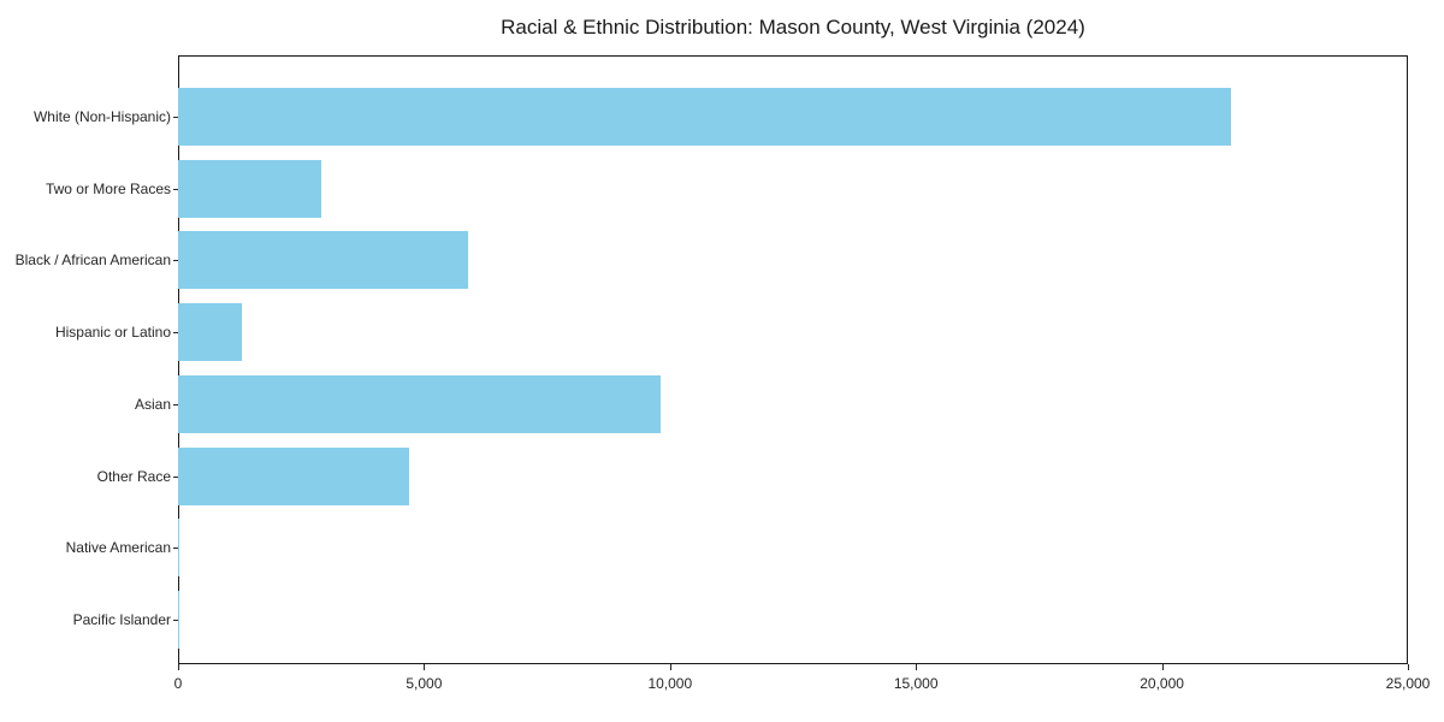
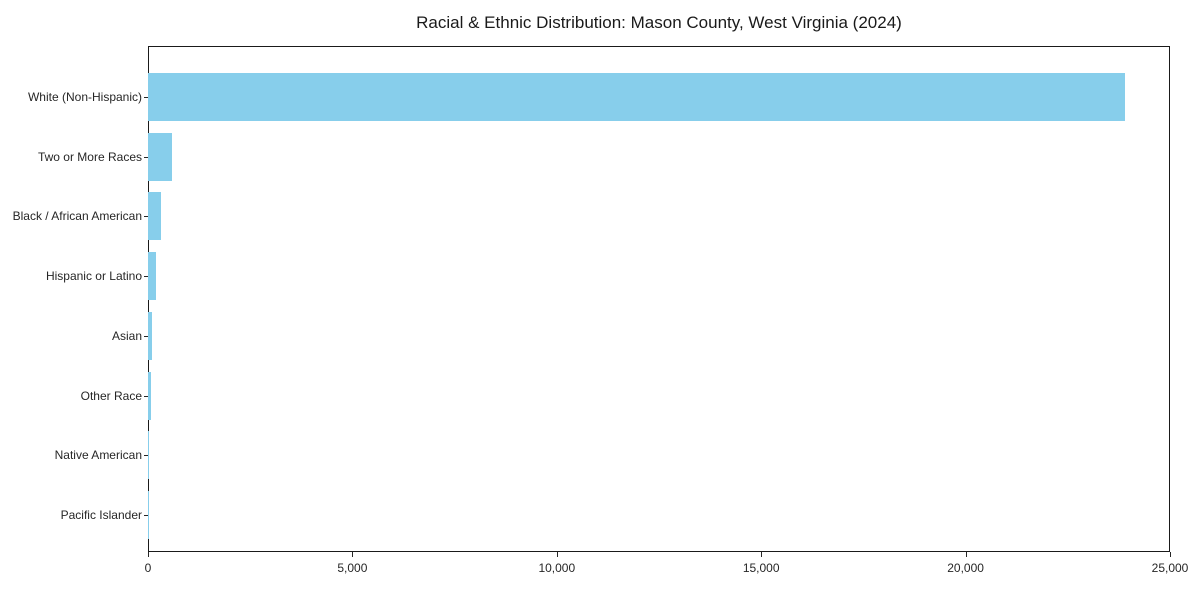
White (Non-Hispanic): 21400 -> 23900
Two or More Races: 2900 -> 600
Black / African American: 5900 -> 300
Hispanic or Latino: 1300 -> 200
Asian: 9800 -> 100
Other Race: 4700 -> 100
